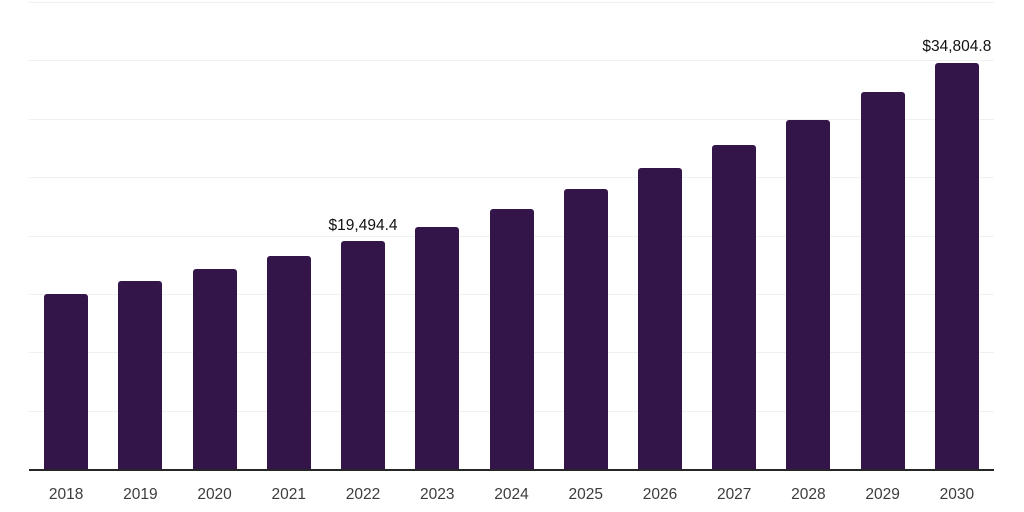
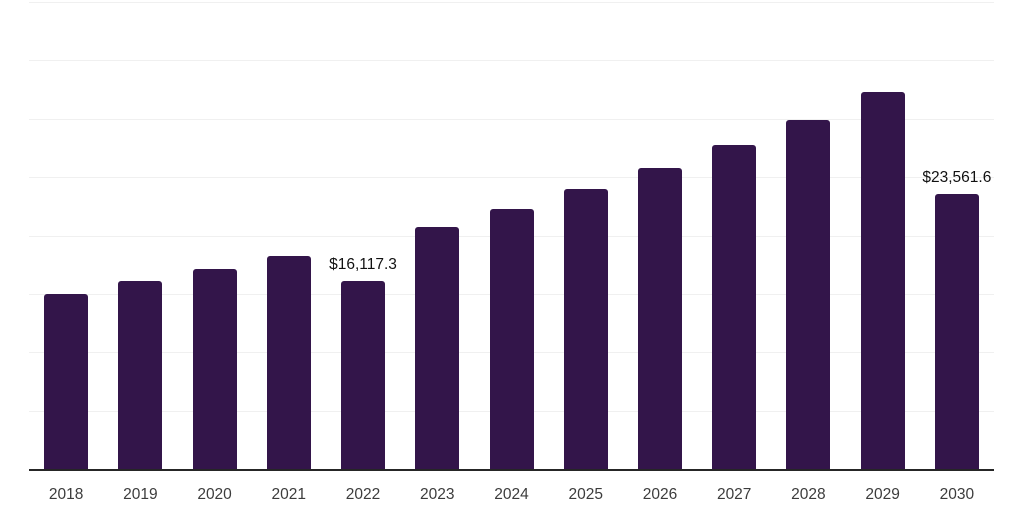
2022: $19,494.4 -> $16,117.3
2030: $34,804.8 -> $23,561.6
